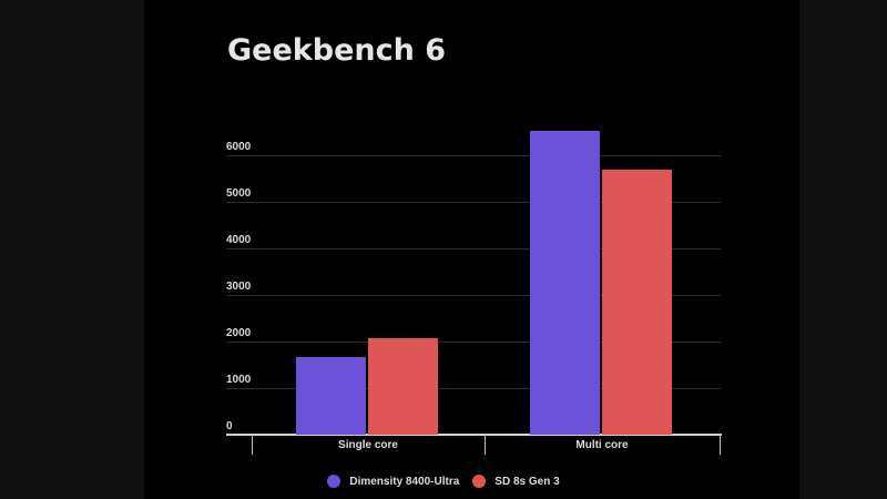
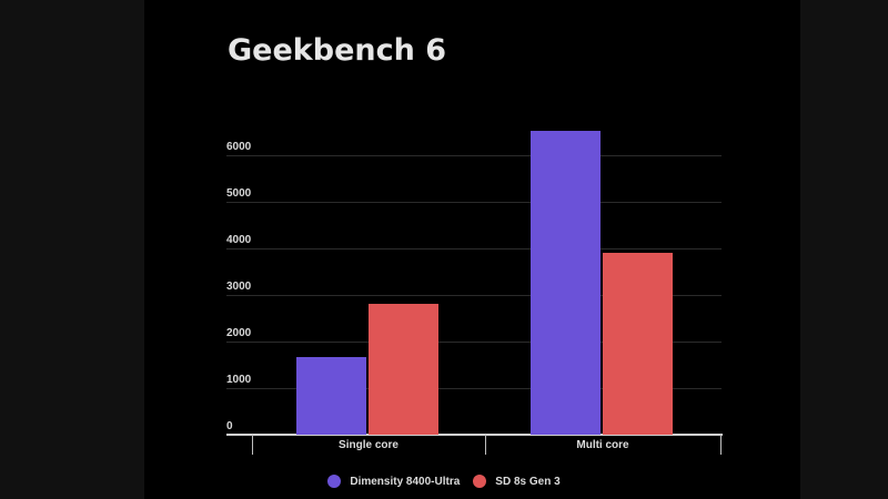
SD 8s Gen 3/Single core: 2100 -> 2800
SD 8s Gen 3/Multi core: 5700 -> 3900
